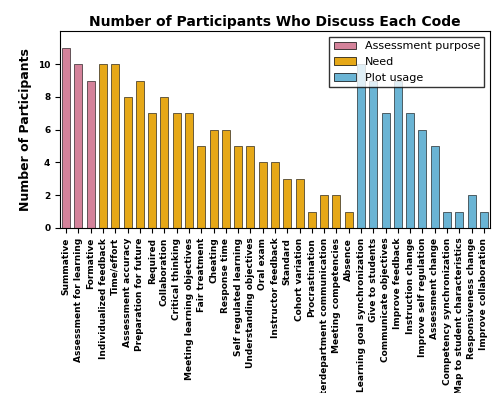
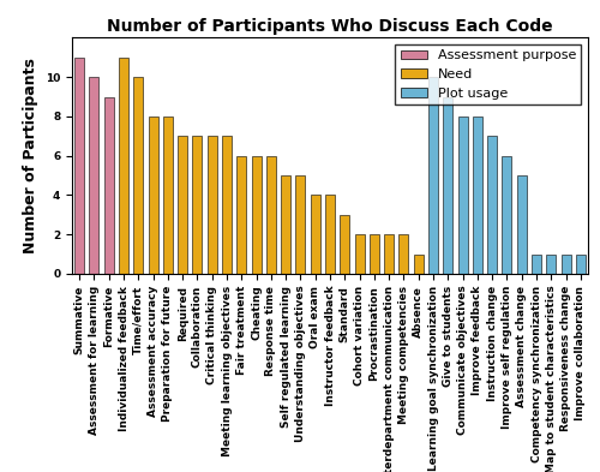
Individualized feedback: 10 -> 11
Preparation for future: 9 -> 8
Collaboration: 8 -> 7
Fair treatment: 5 -> 6
Cohort variation: 3 -> 2
Procrastination: 1 -> 2
Communicate objectives: 7 -> 8
Improve feedback: 9 -> 8
Responsiveness change: 2 -> 1
